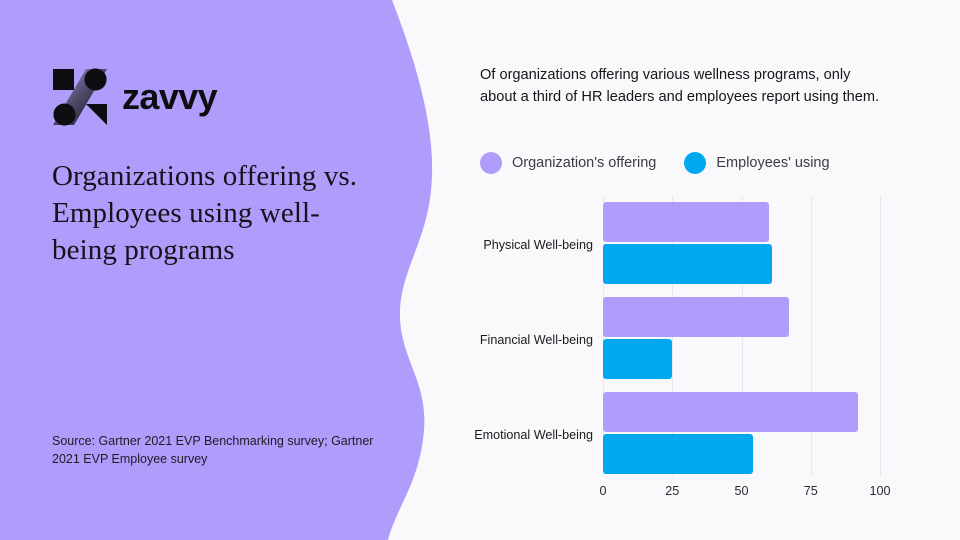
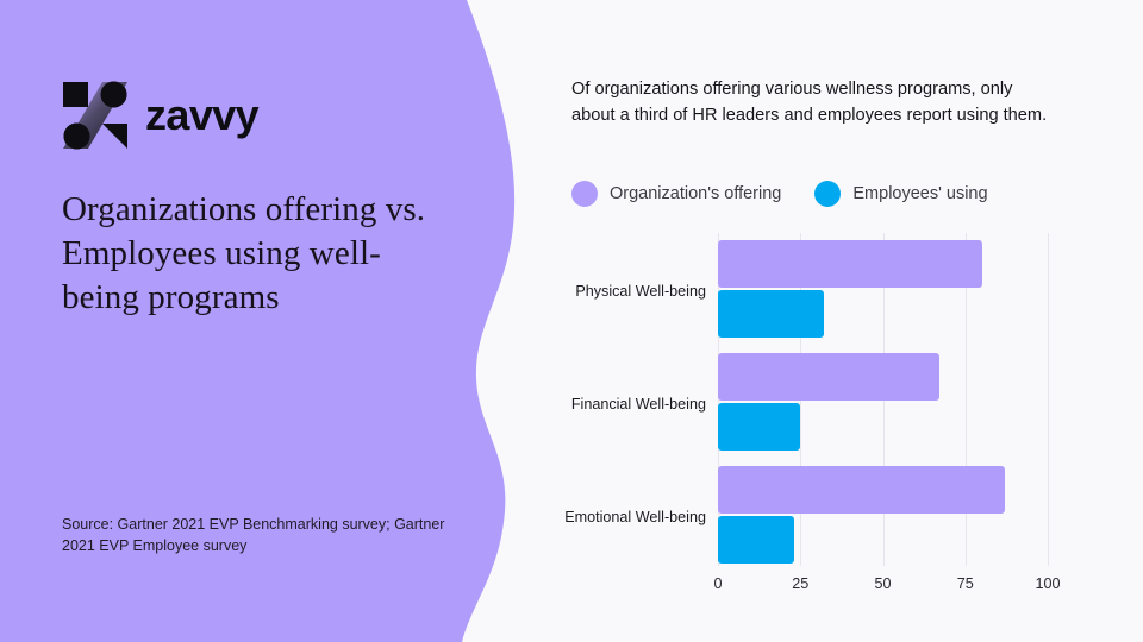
Organization's offering/Physical Well-being: 60 -> 80
Employees' using/Physical Well-being: 61 -> 32
Organization's offering/Emotional Well-being: 92 -> 87
Employees' using/Emotional Well-being: 54 -> 23
